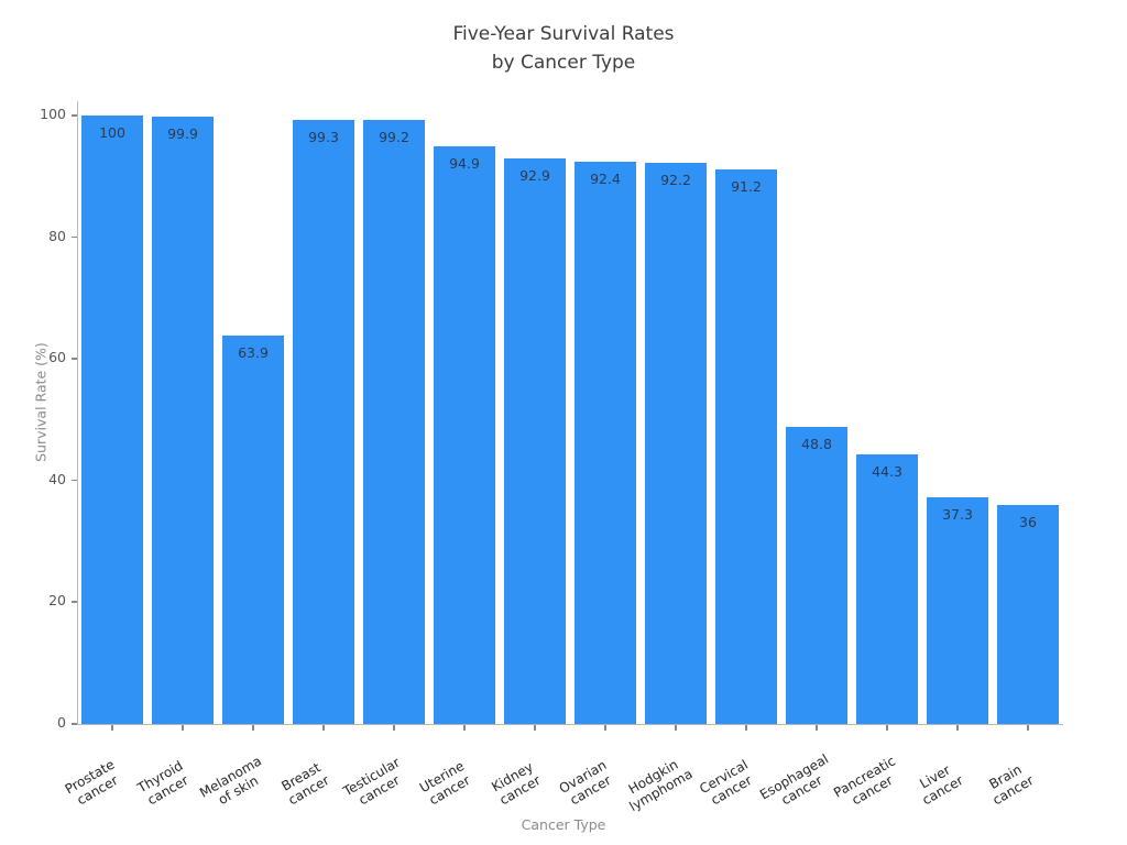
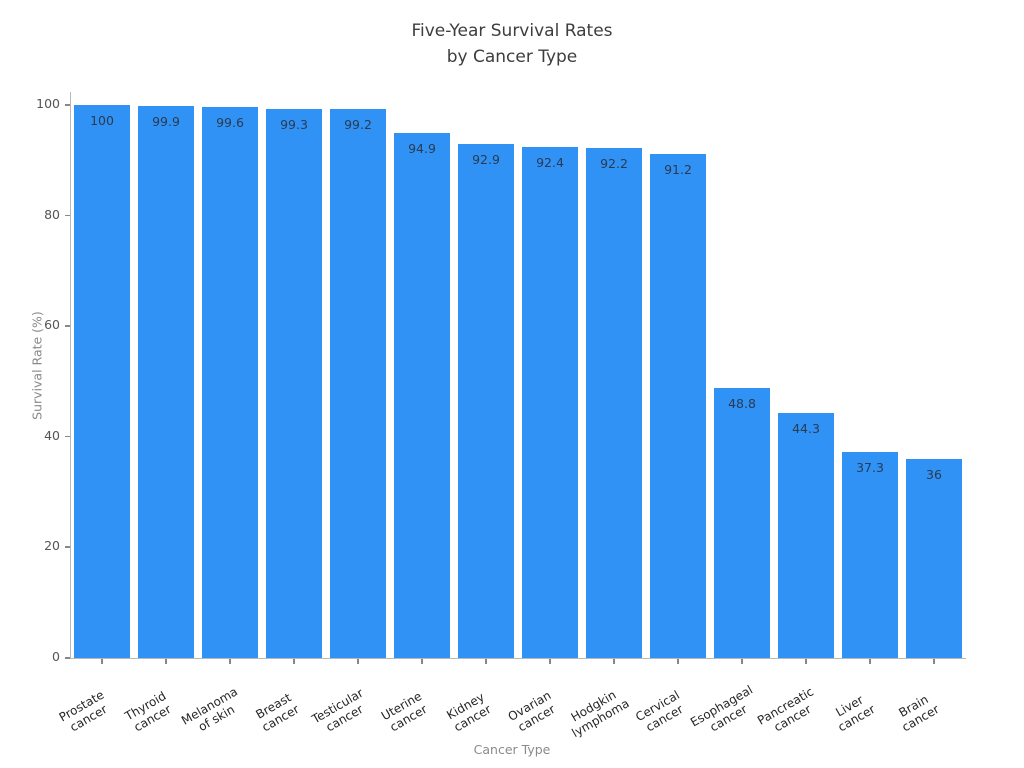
Melanoma of skin: 63.9 -> 99.6
